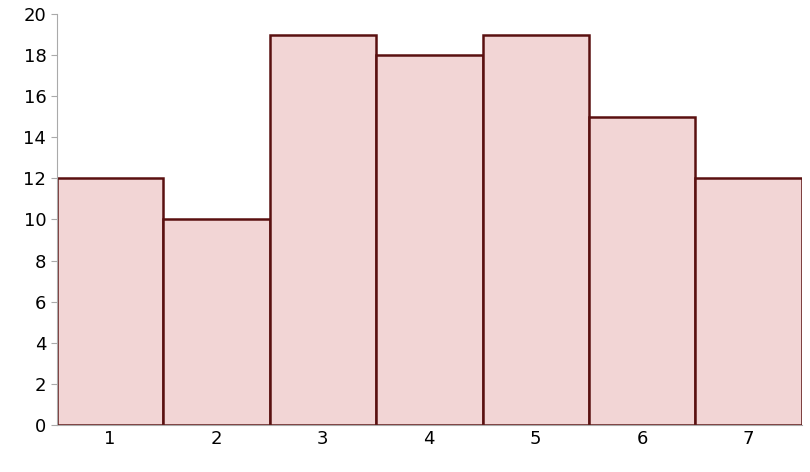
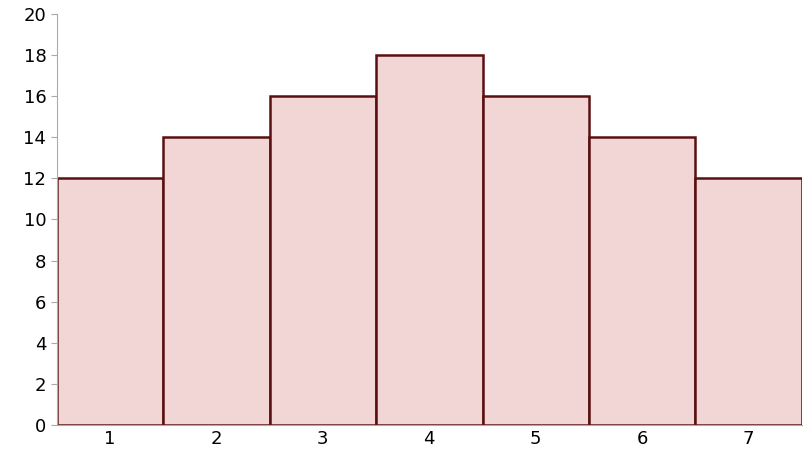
2: 10 -> 14
3: 19 -> 16
5: 19 -> 16
6: 15 -> 14
